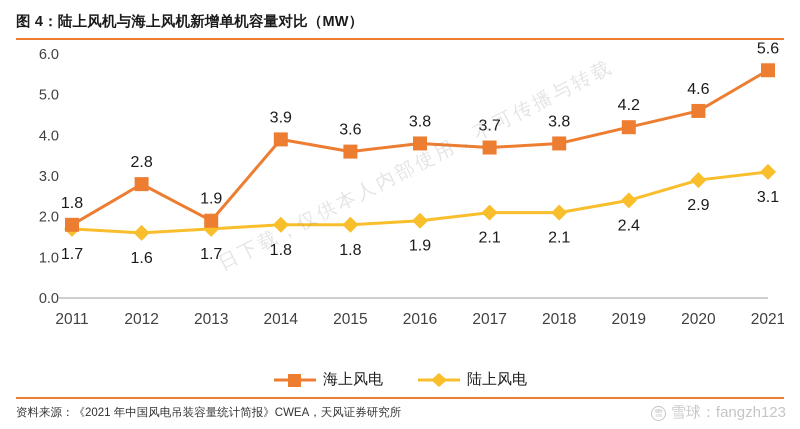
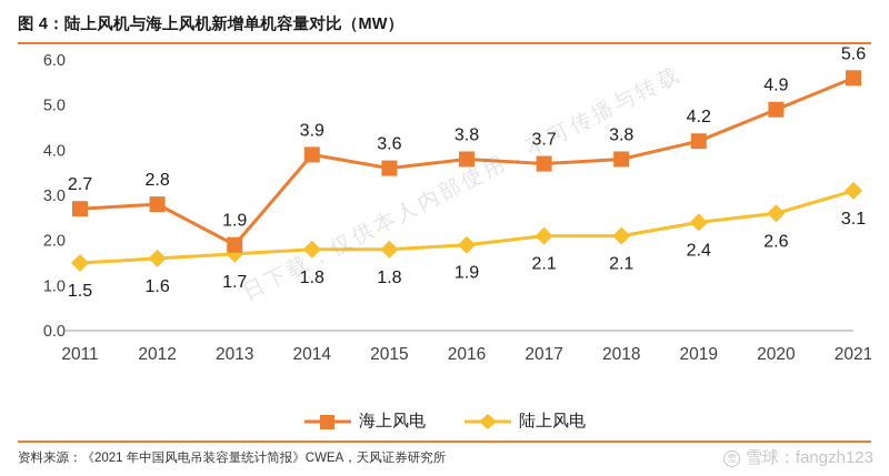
海上风电/2011: 1.8 -> 2.7
陆上风电/2011: 1.7 -> 1.5
海上风电/2020: 4.6 -> 4.9
陆上风电/2020: 2.9 -> 2.6
